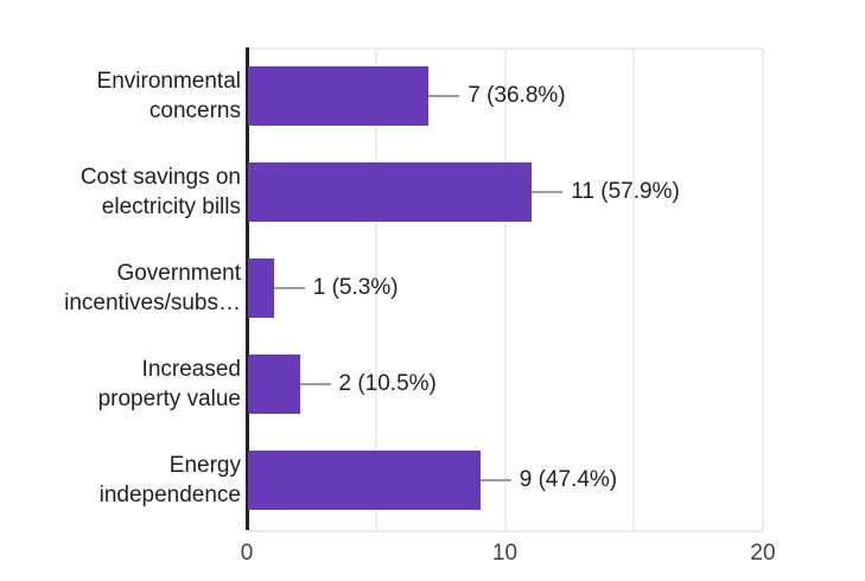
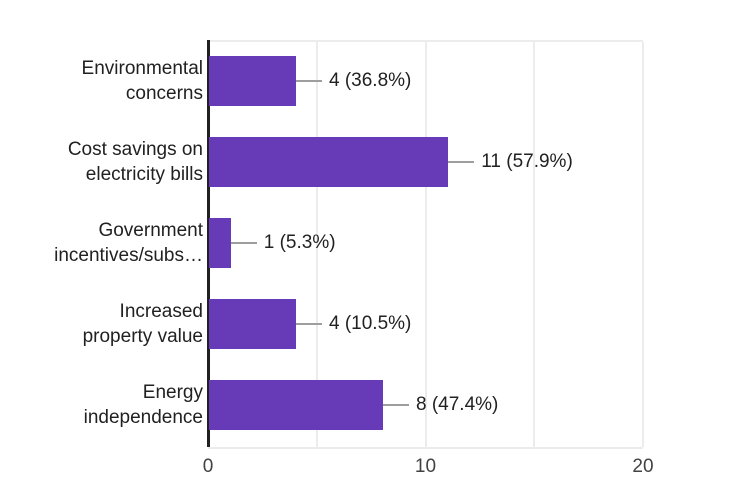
Environmental concerns: 7 -> 4
Increased property value: 2 -> 4
Energy independence: 9 -> 8
